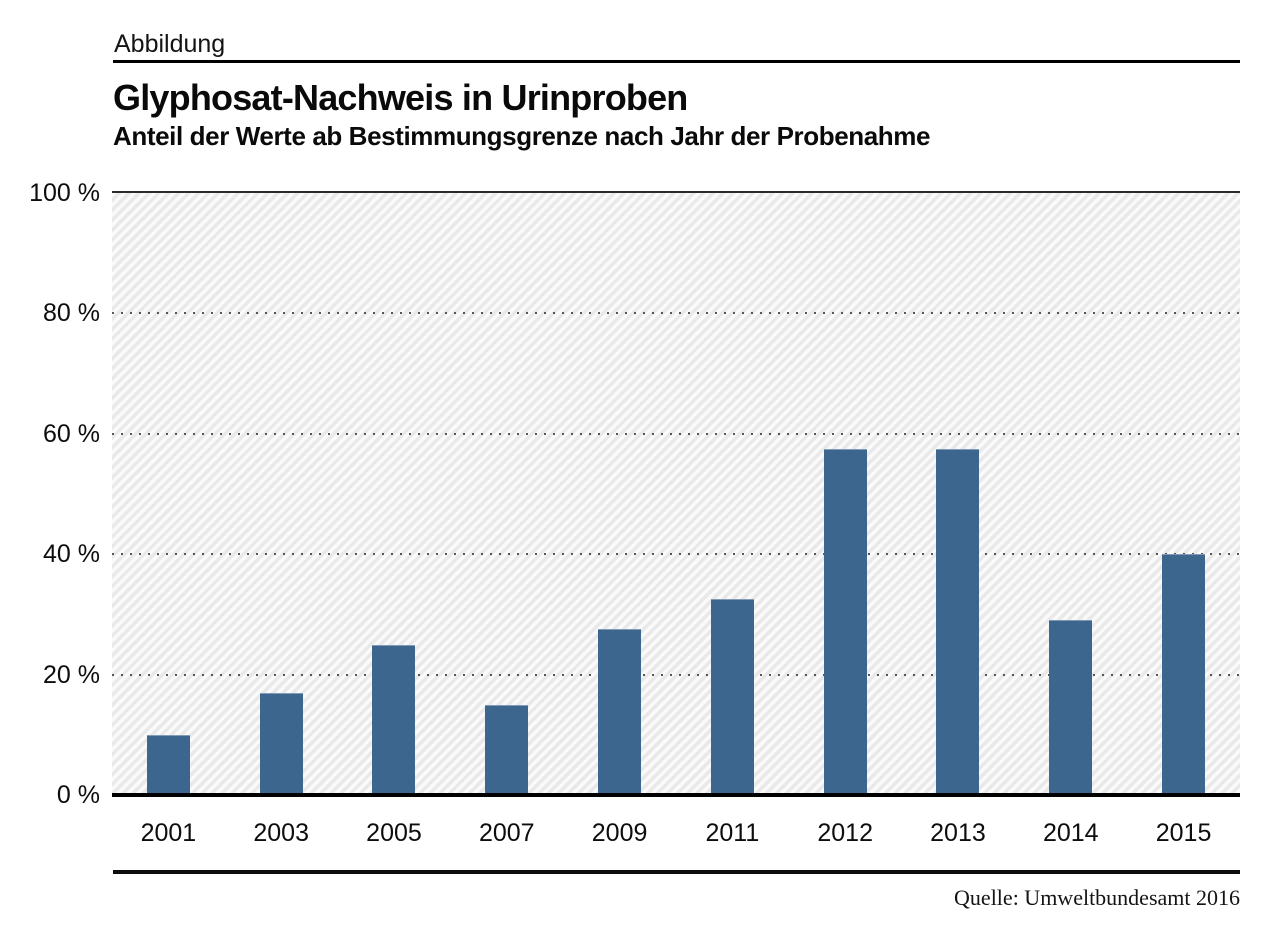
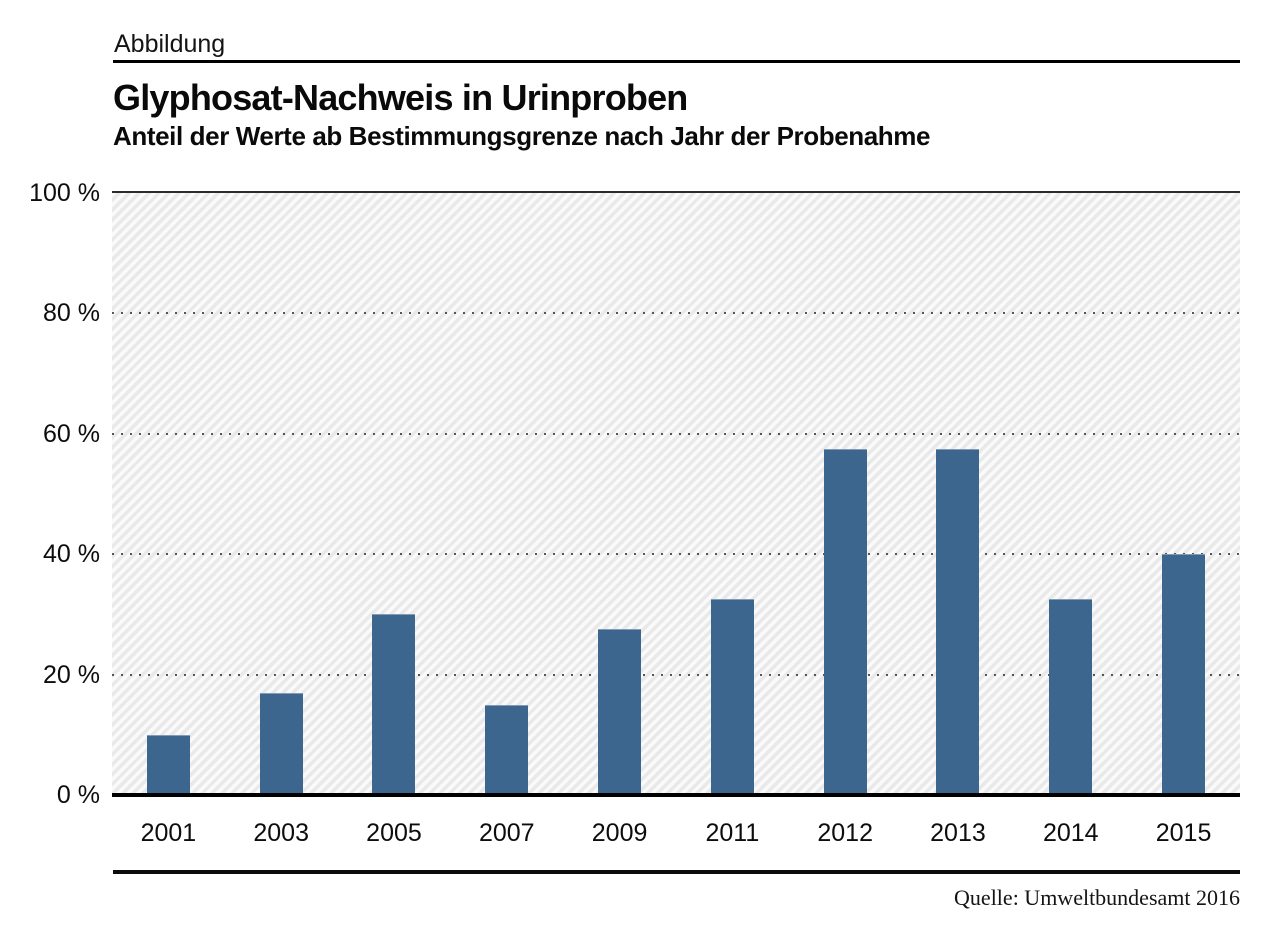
2005: 25% -> 30%
2014: 29% -> 32%
